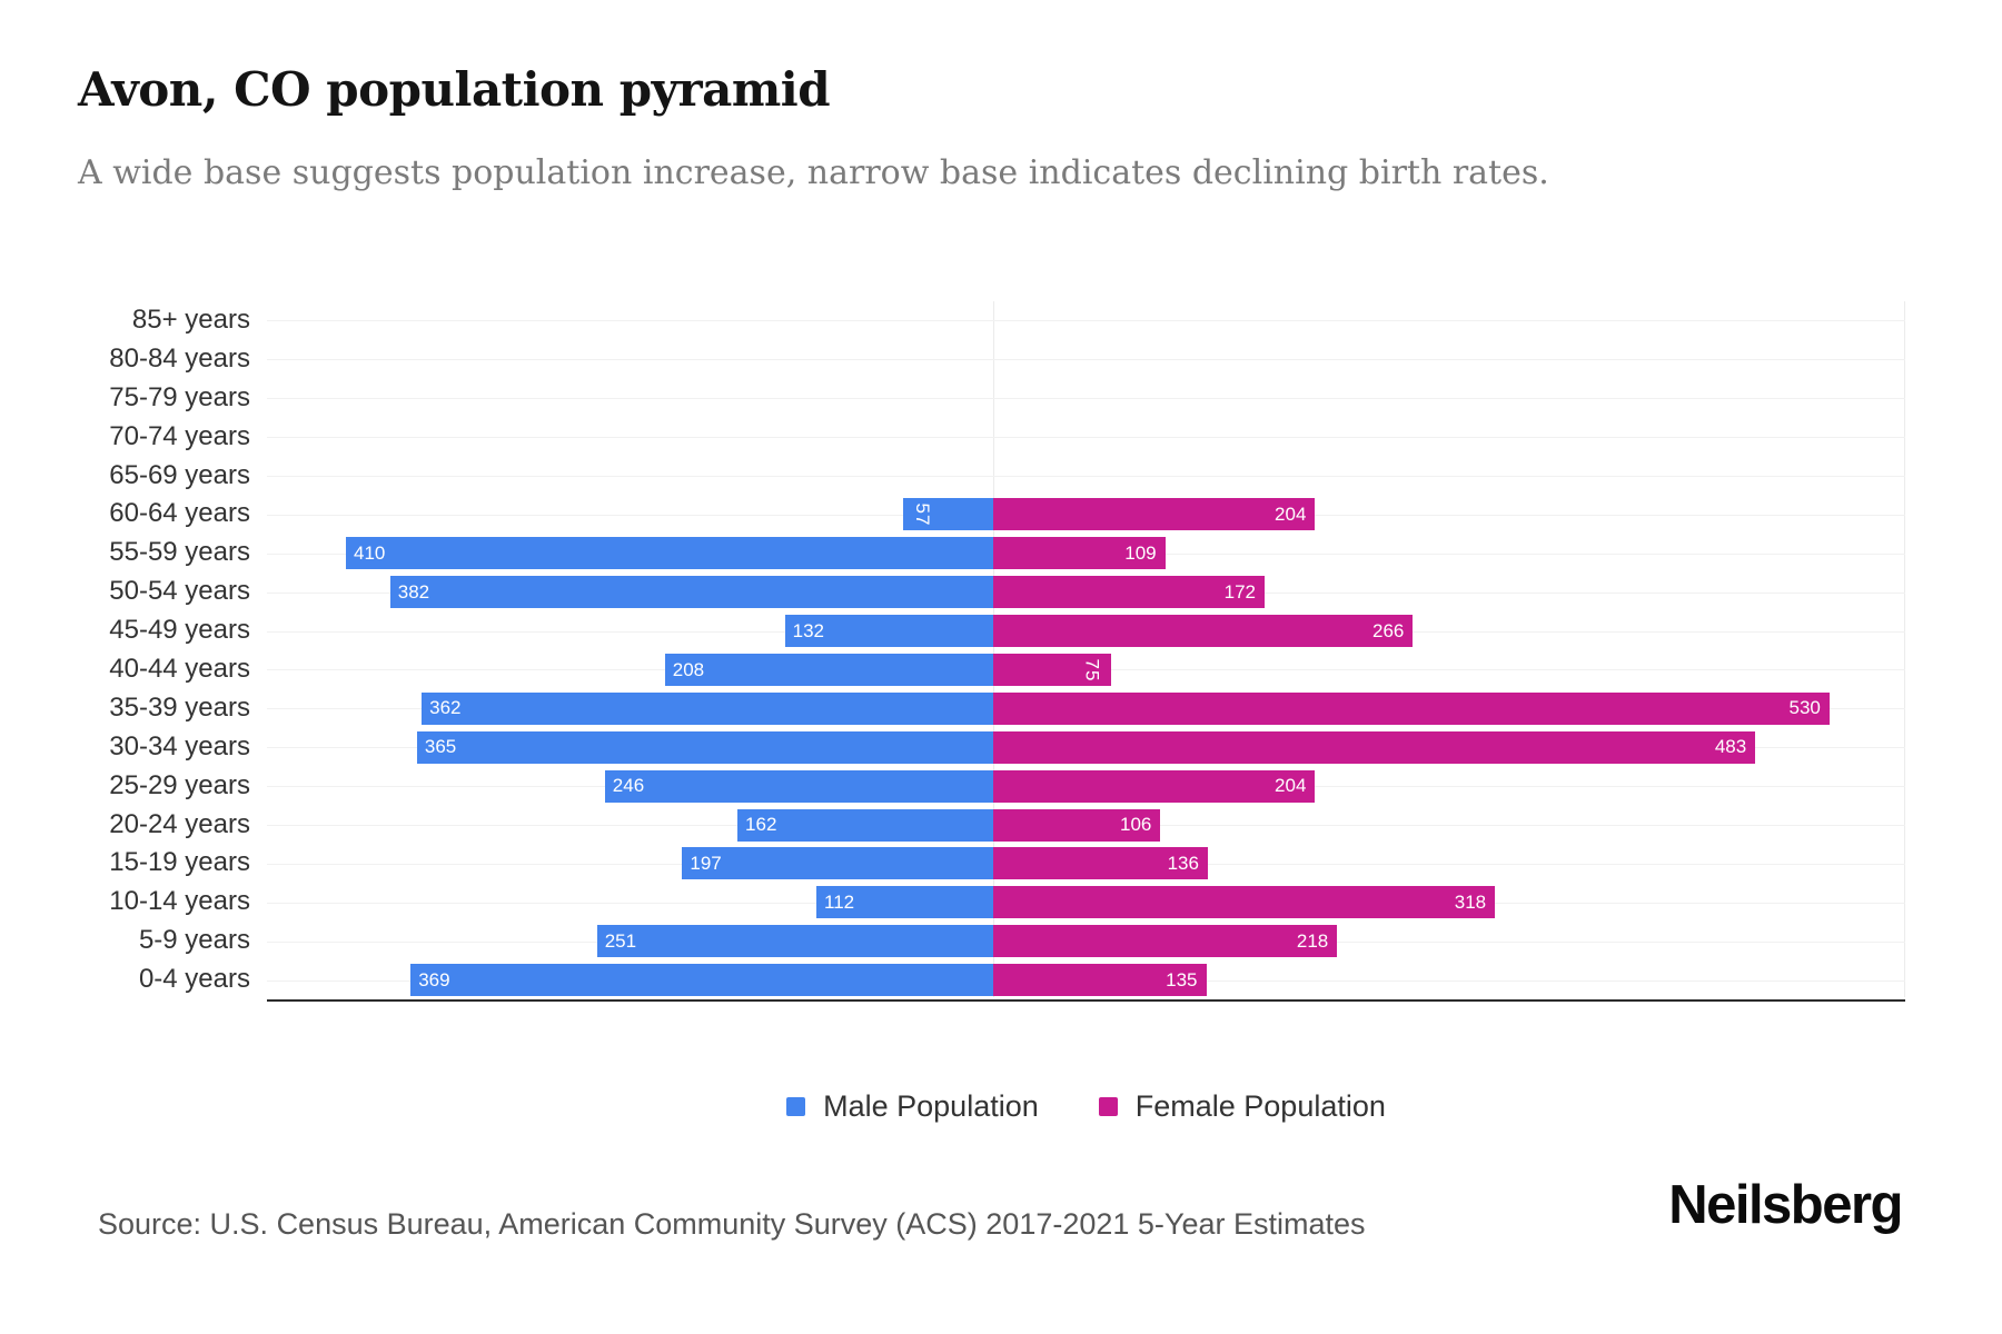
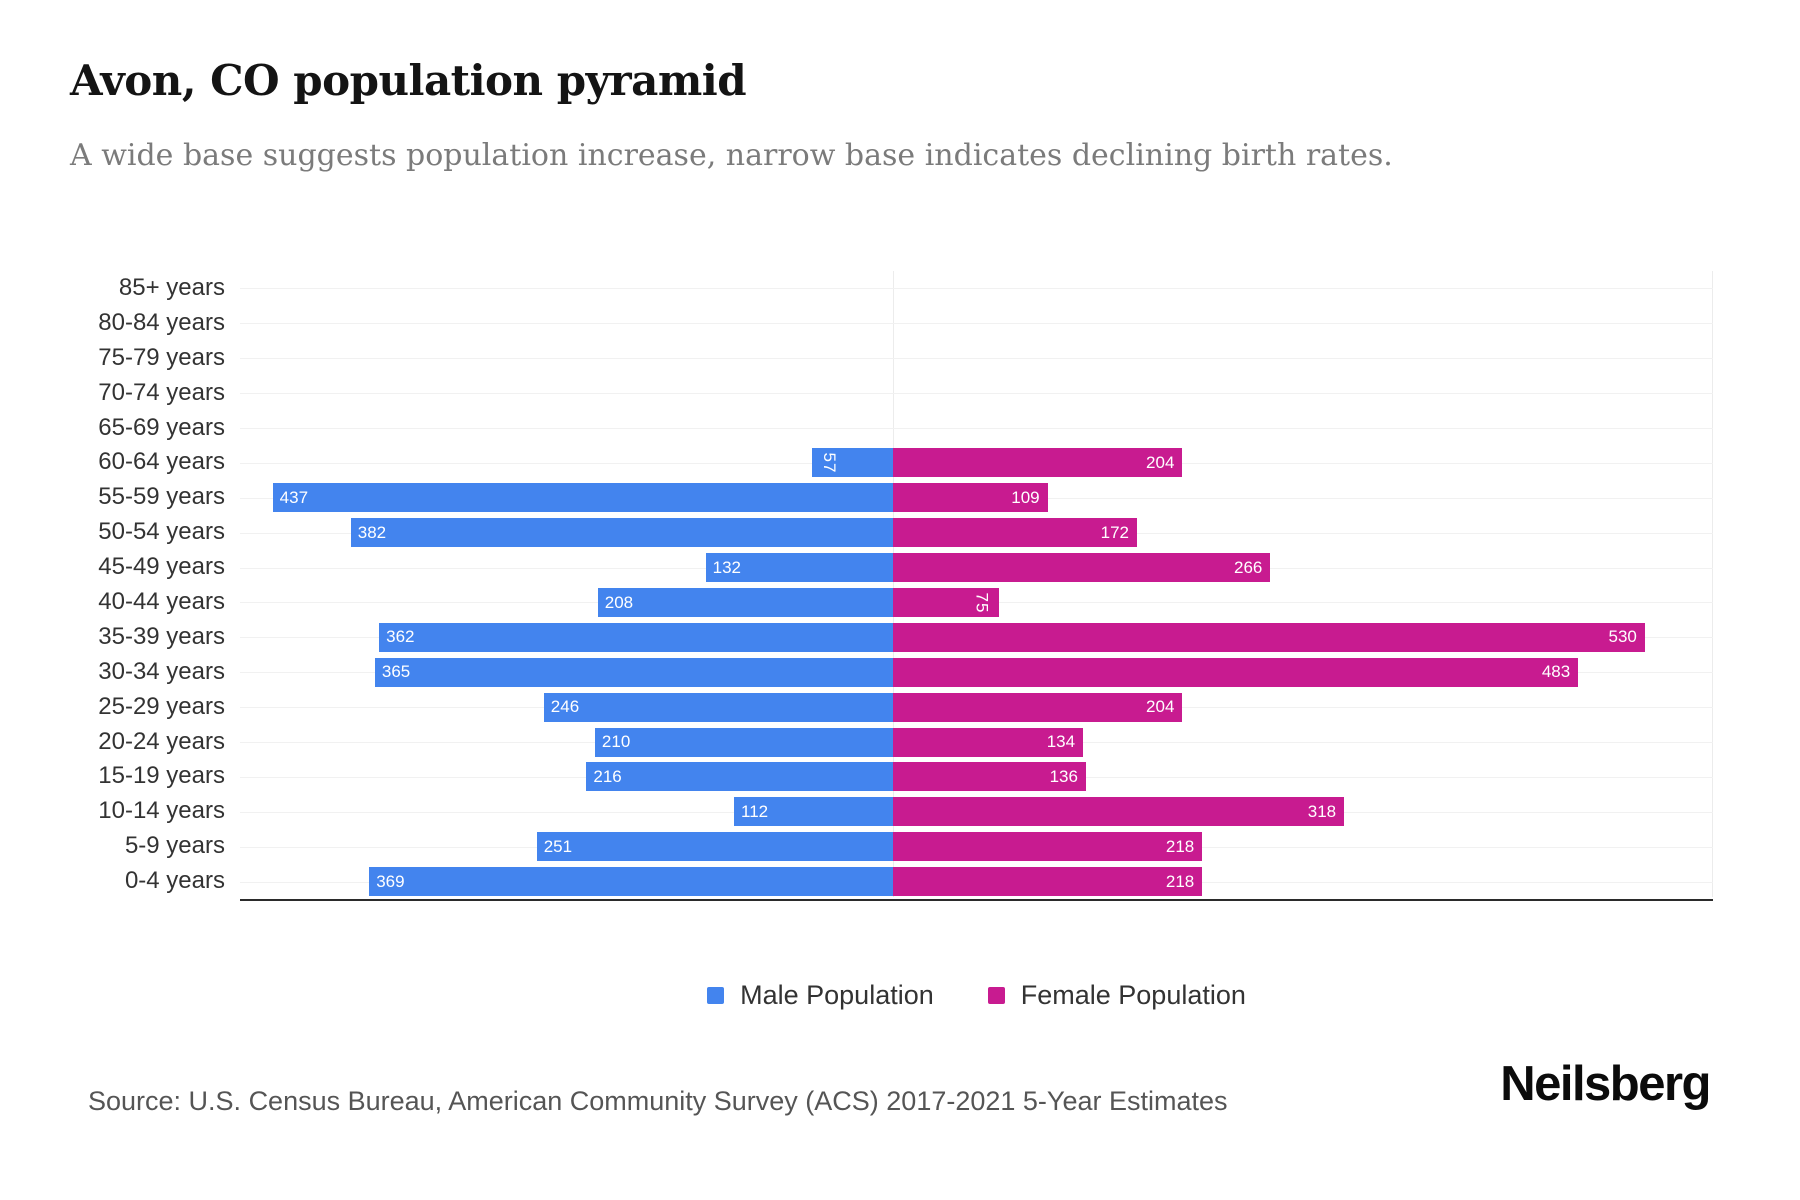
Male Population/55-59 years: 410 -> 437
Male Population/20-24 years: 162 -> 210
Female Population/20-24 years: 106 -> 134
Male Population/15-19 years: 197 -> 216
Female Population/0-4 years: 135 -> 218
